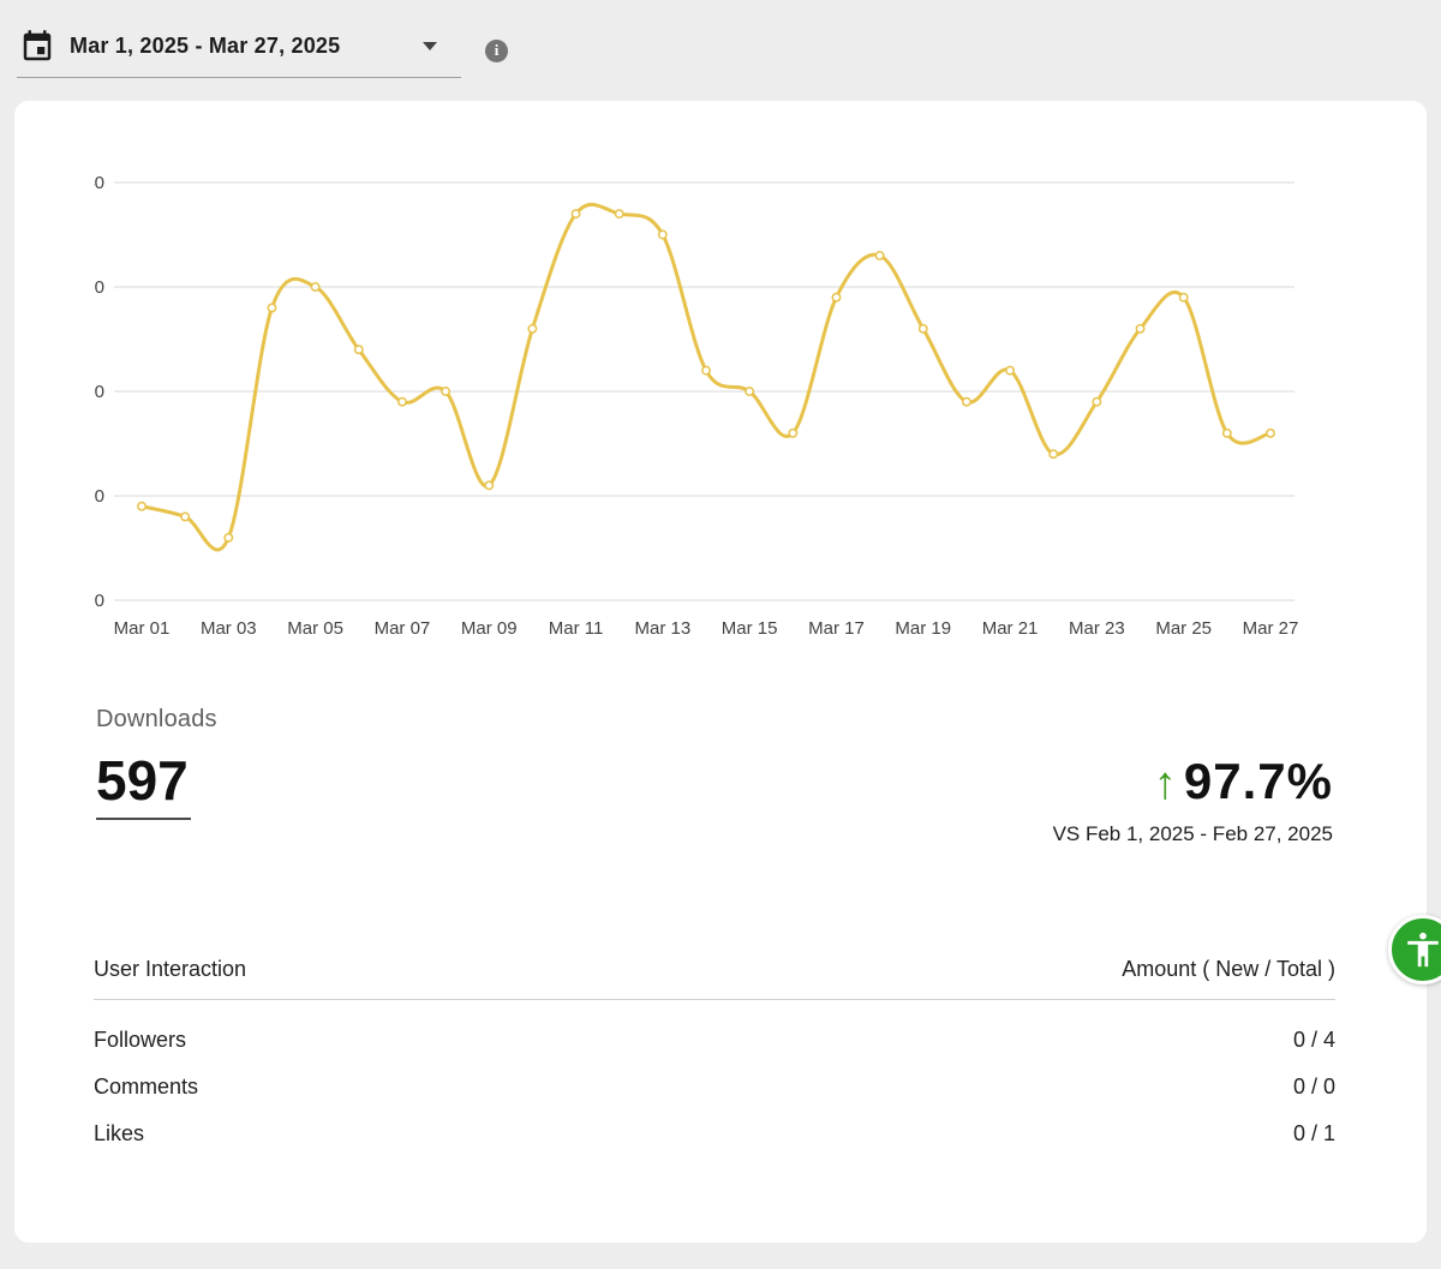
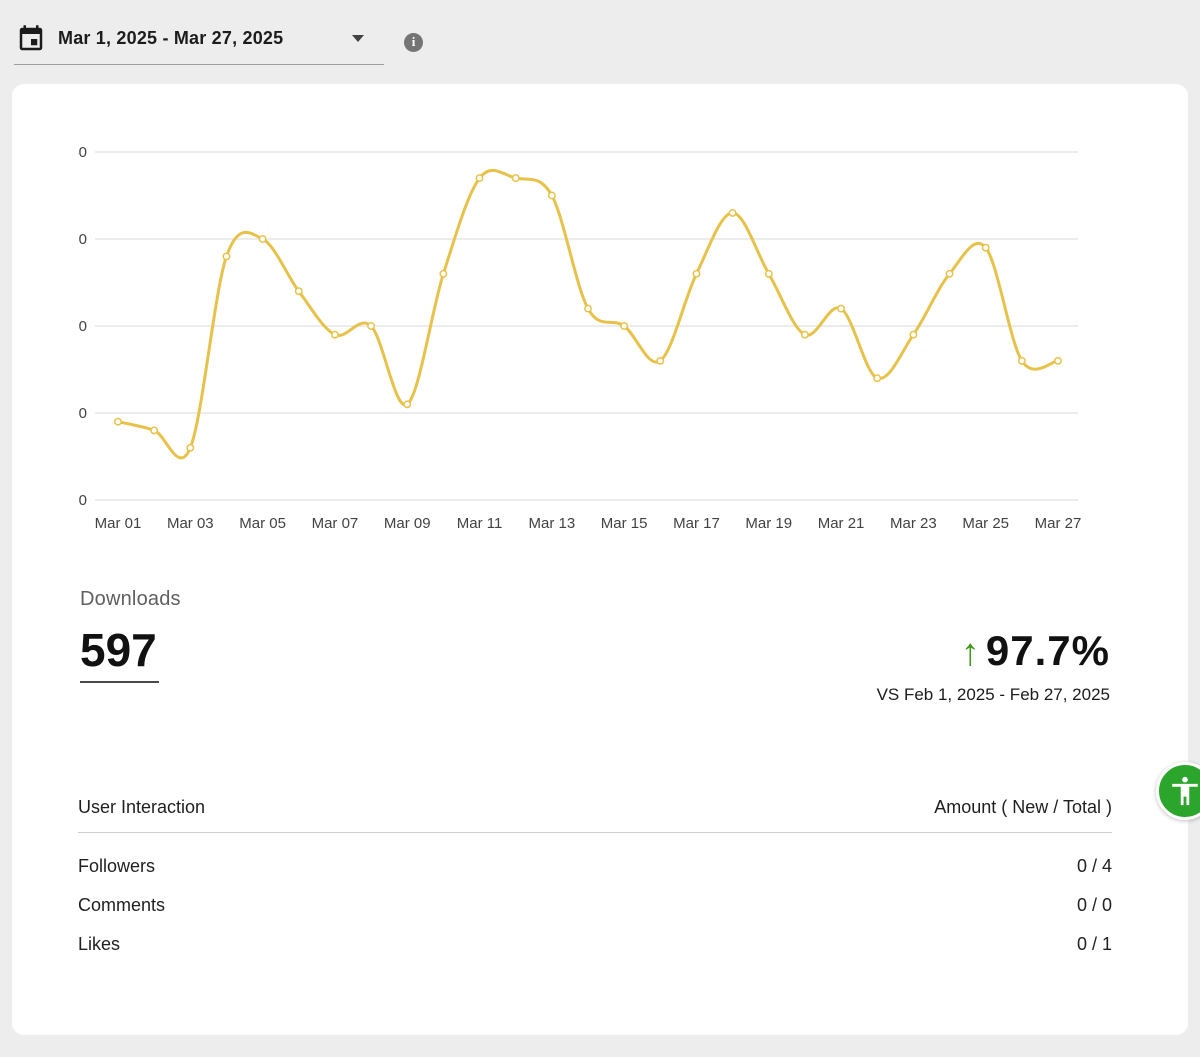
Mar 17: 29 -> 26
